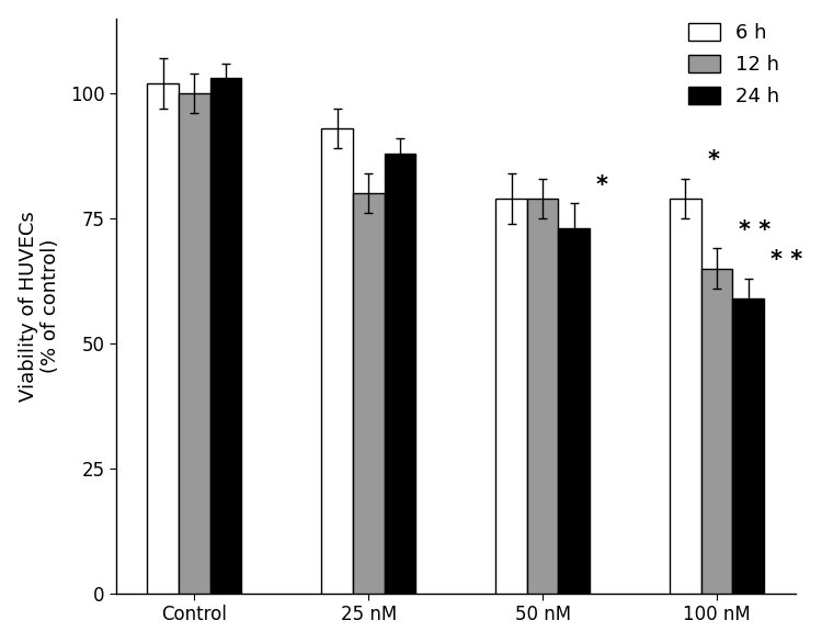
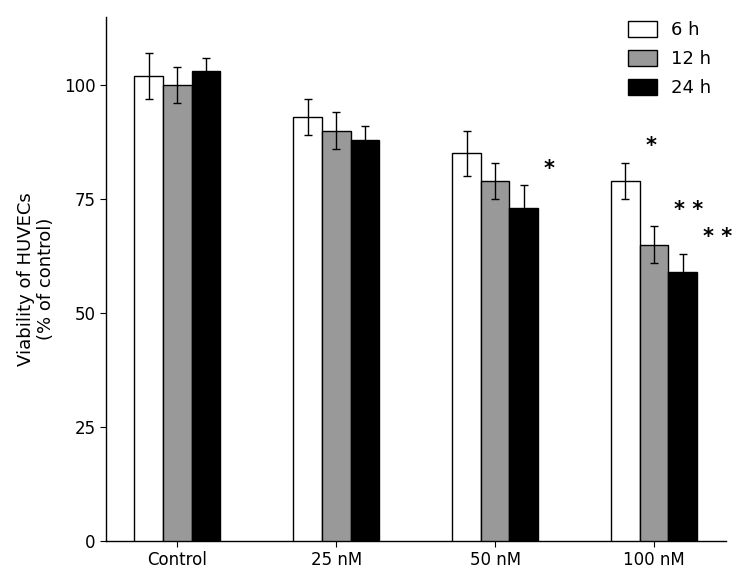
12 h/25 nM: 80 -> 90
6 h/50 nM: 79 -> 85
